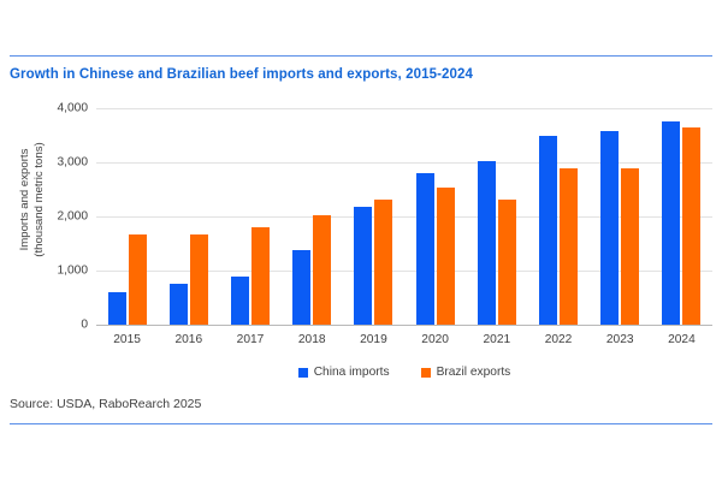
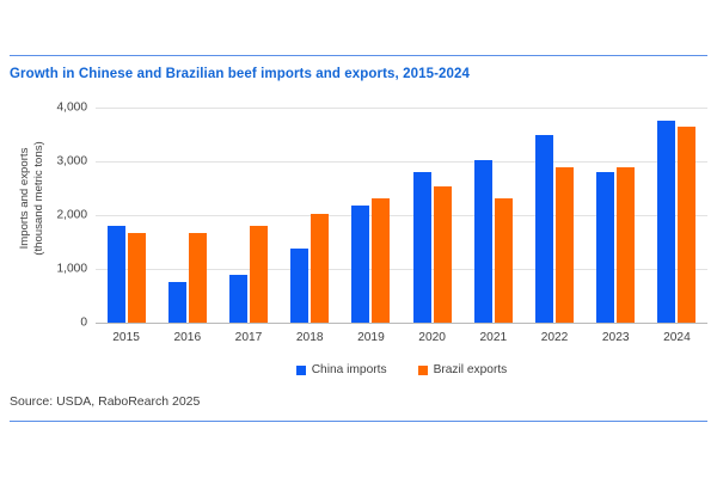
China imports/2015: 600 -> 1800
China imports/2023: 3600 -> 2800
